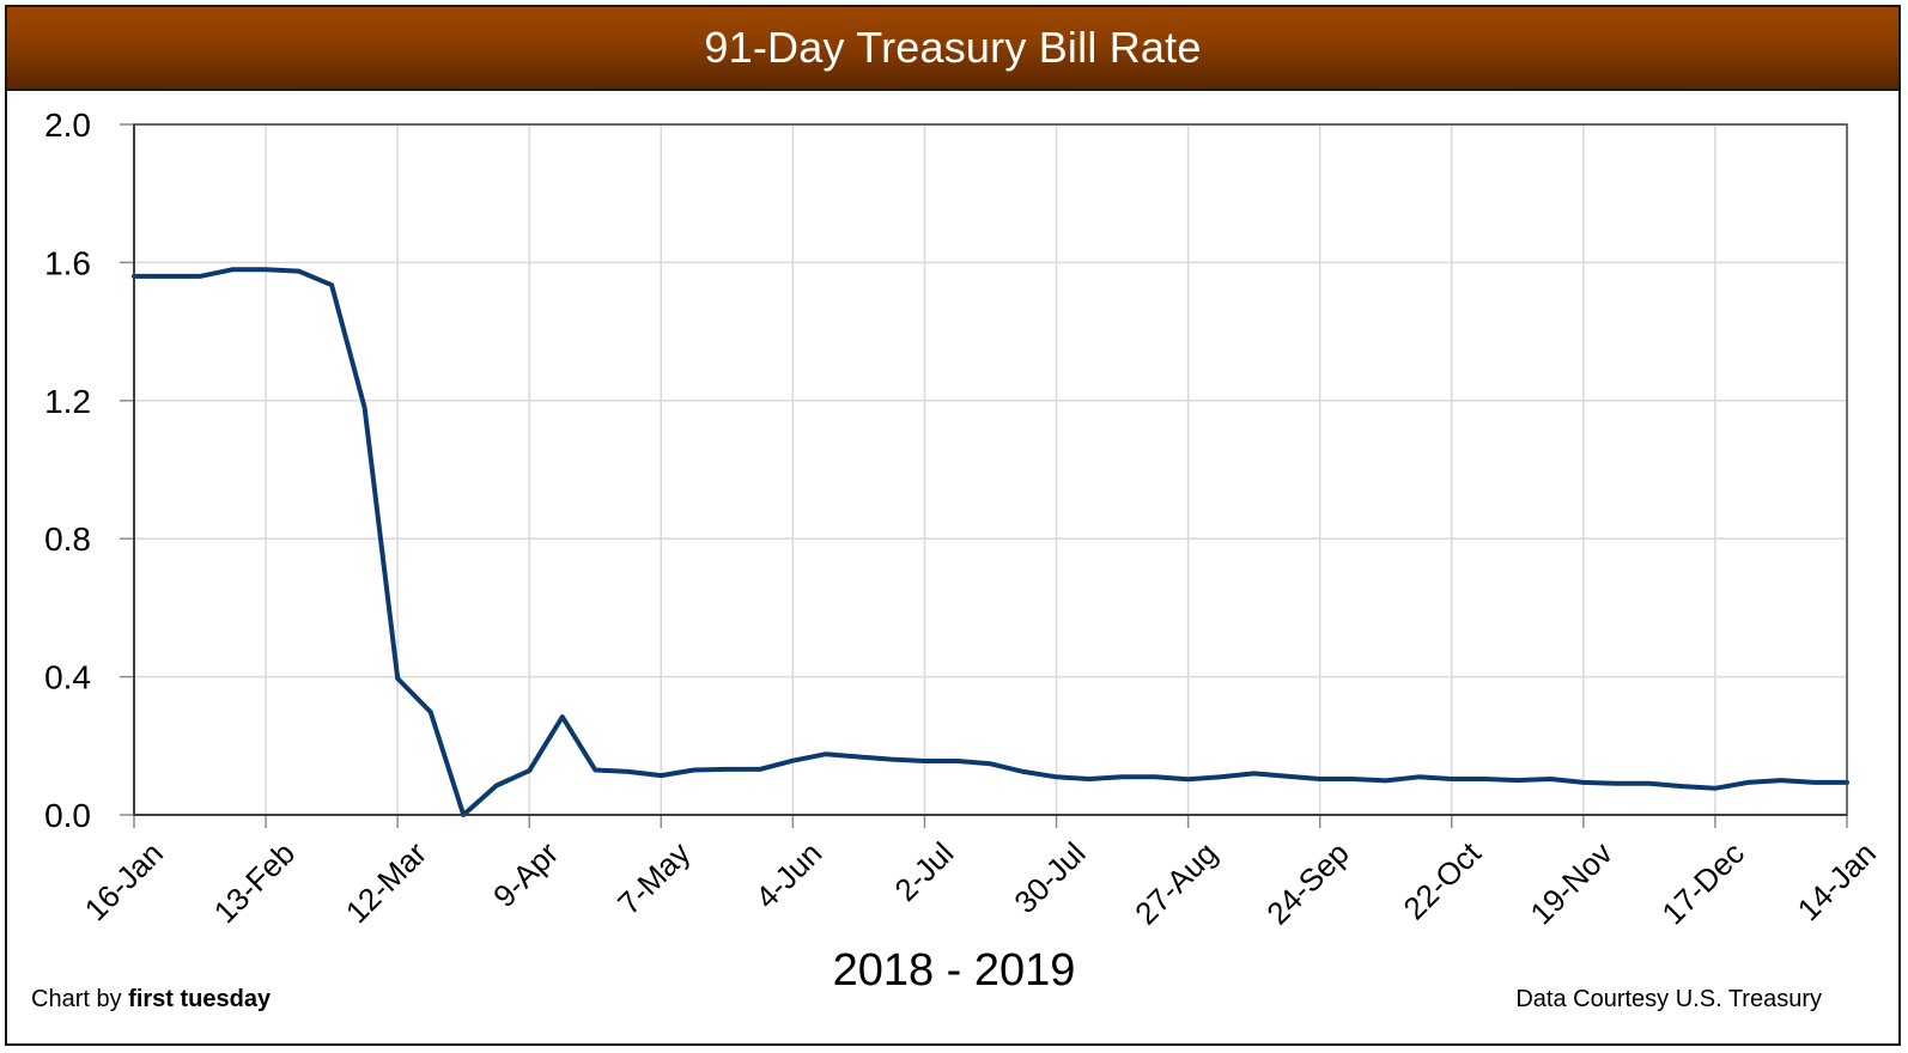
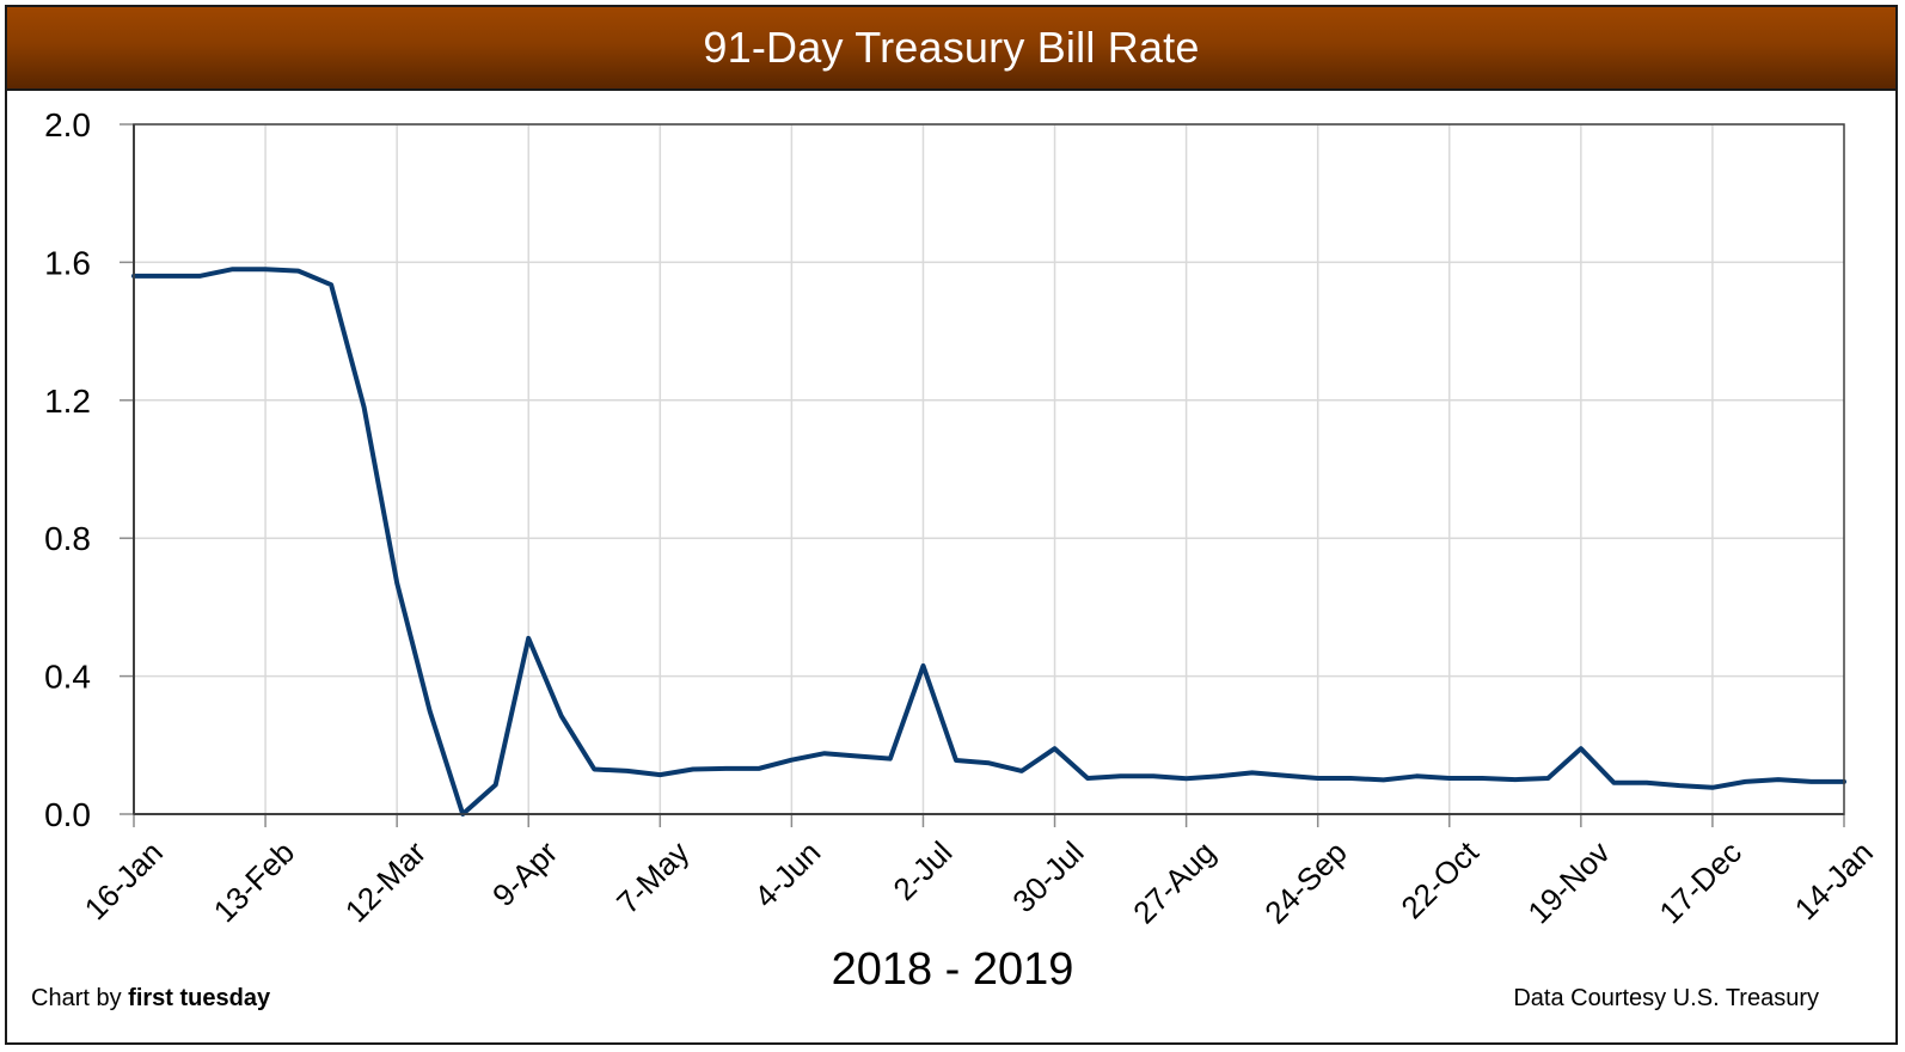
12-Mar: 0.40 -> 0.67
9-Apr: 0.13 -> 0.51
2-Jul: 0.16 -> 0.43
30-Jul: 0.11 -> 0.19
19-Nov: 0.09 -> 0.19
